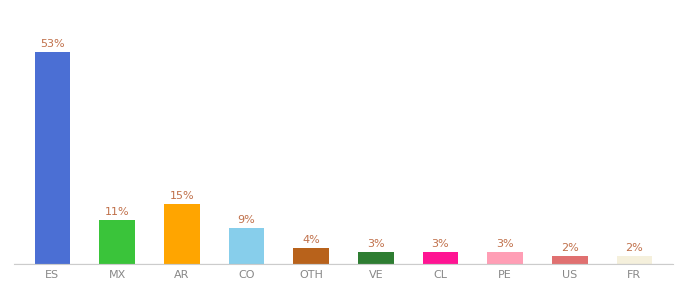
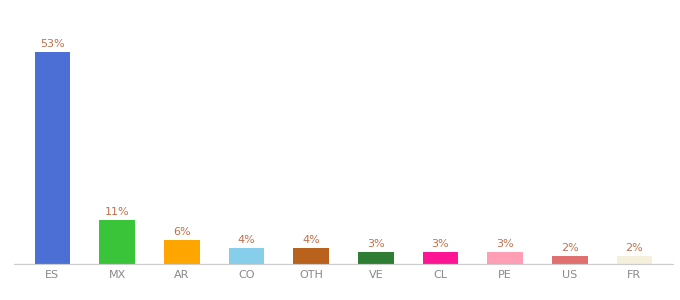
AR: 15% -> 6%
CO: 9% -> 4%
